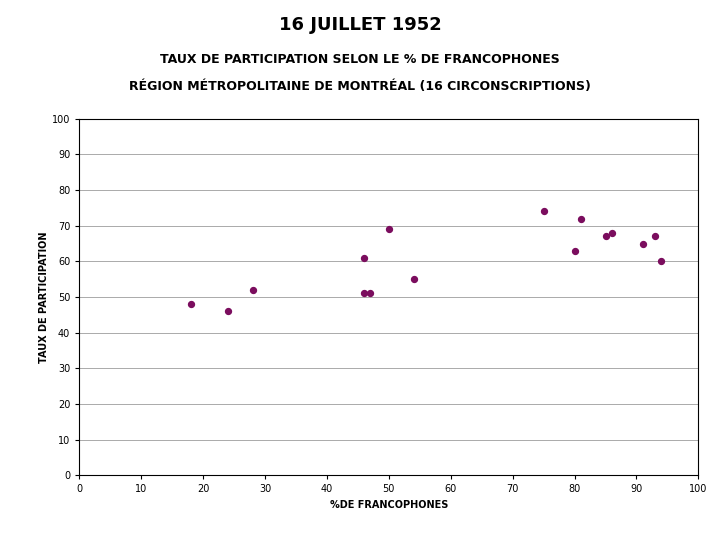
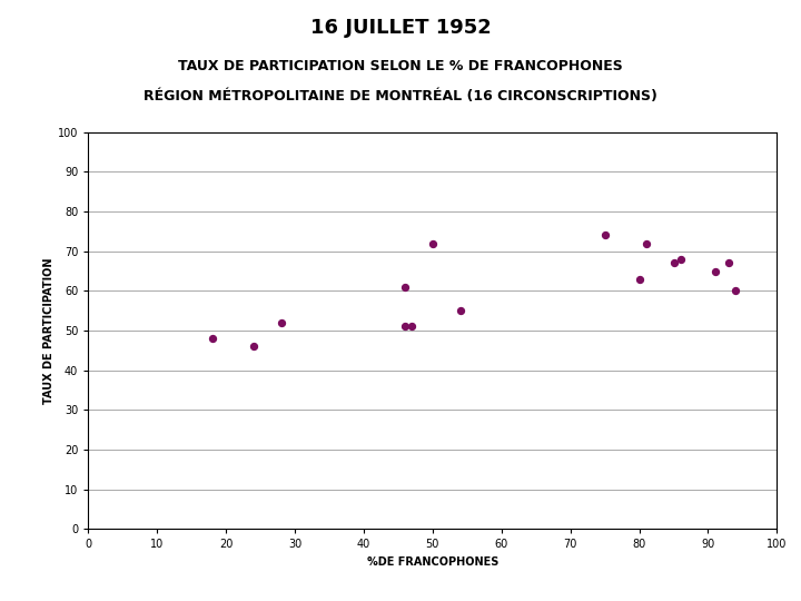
50: 69 -> 72
